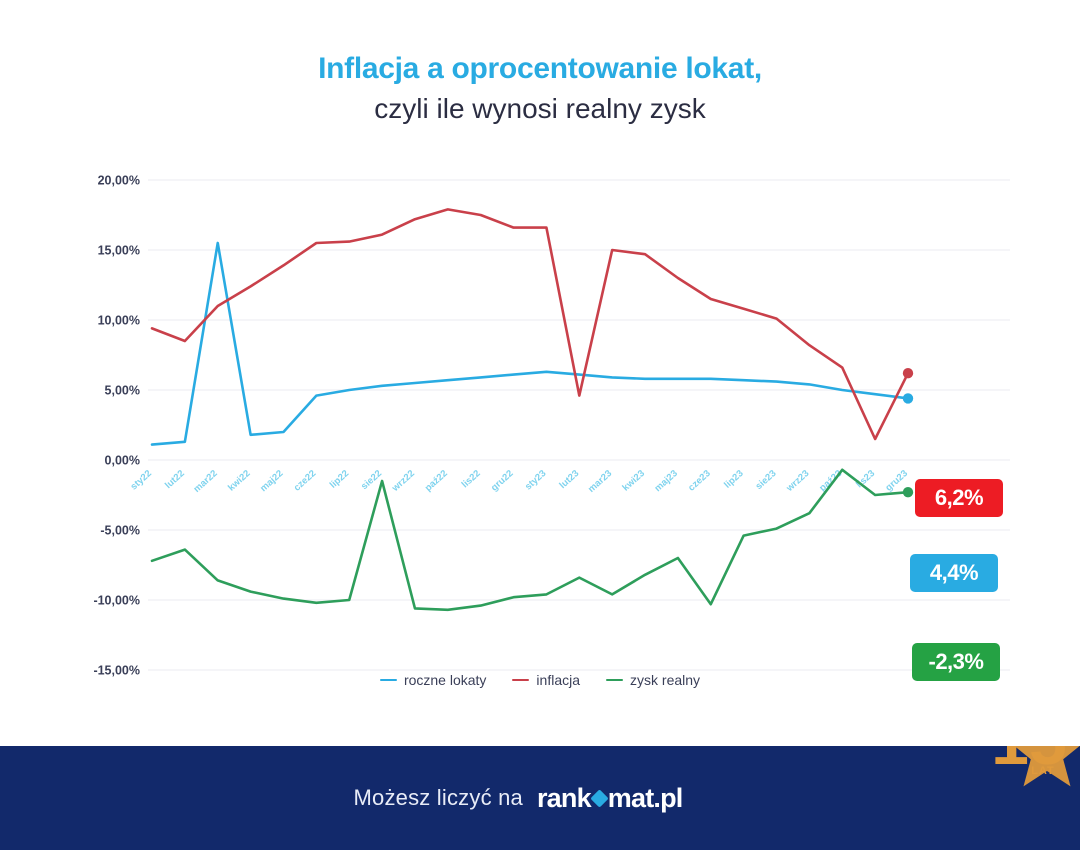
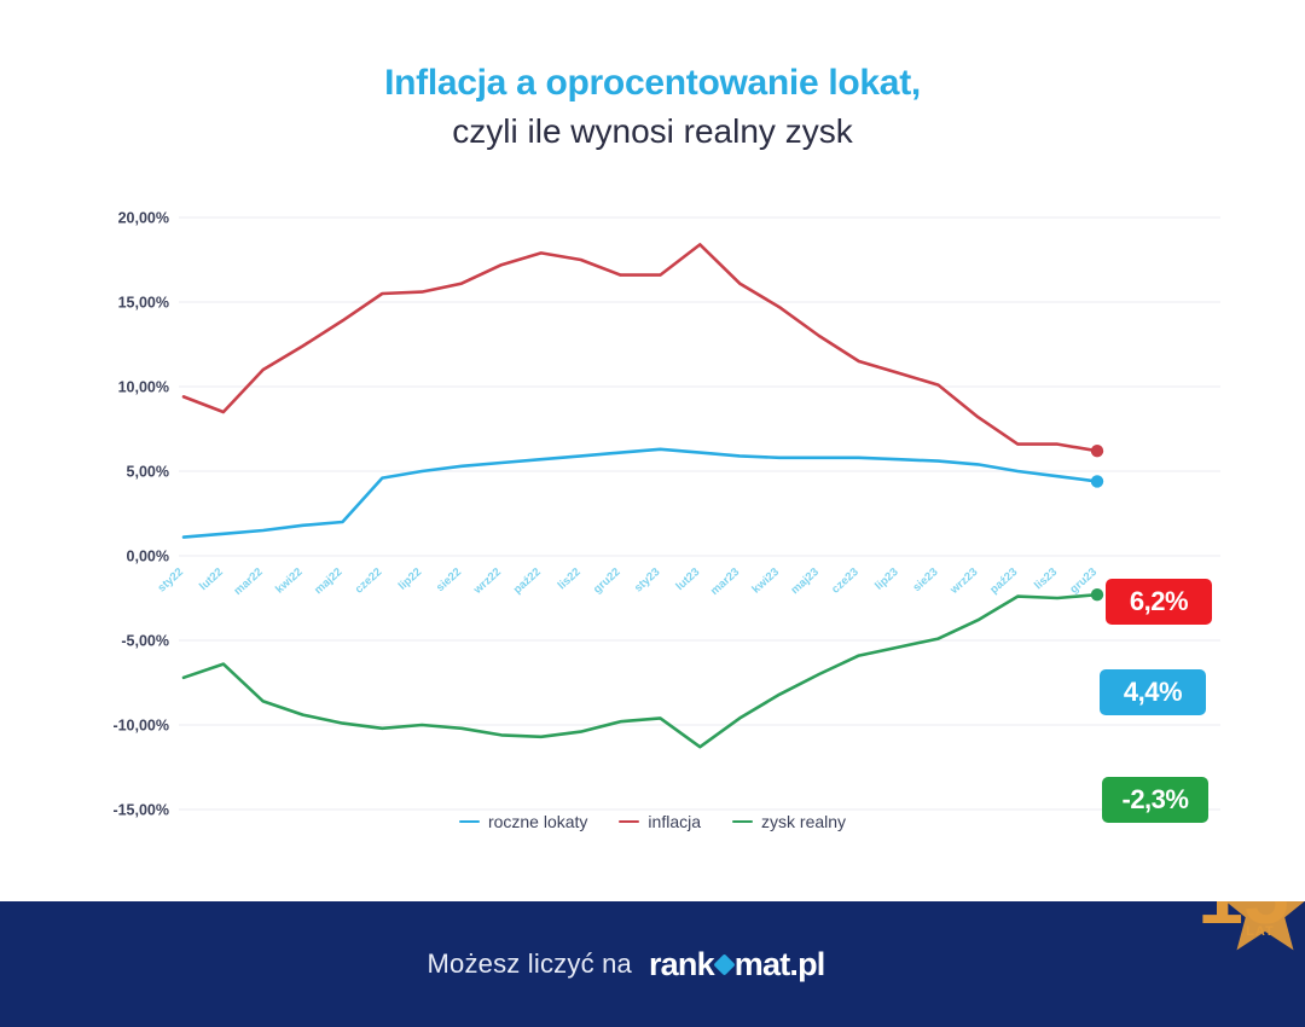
roczne lokaty/mar22: 15,5% -> 1,5%
zysk realny/sie22: -1,5% -> -10,2%
inflacja/lut23: 4,6% -> 18,4%
zysk realny/lut23: -8,4% -> -11,3%
inflacja/mar23: 15,0% -> 16,1%
zysk realny/cze23: -10,3% -> -5,9%
zysk realny/paź23: -0,7% -> -2,4%
inflacja/lis23: 1,5% -> 6,6%
